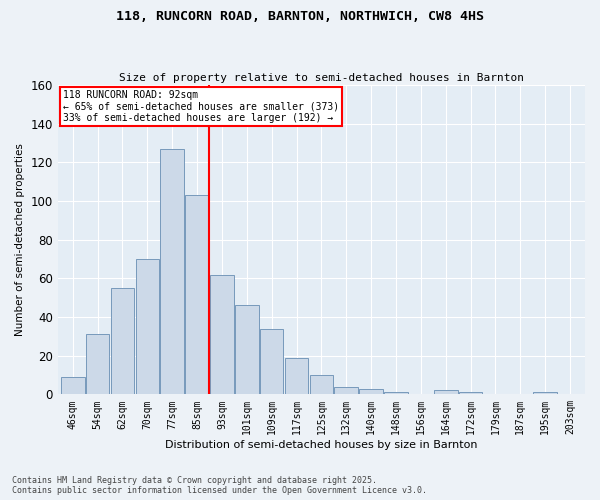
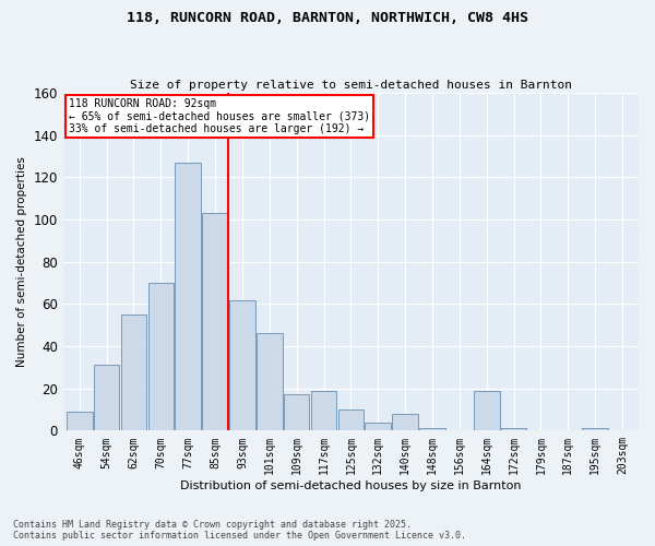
109sqm: 34 -> 17
140sqm: 3 -> 8
164sqm: 2 -> 19
